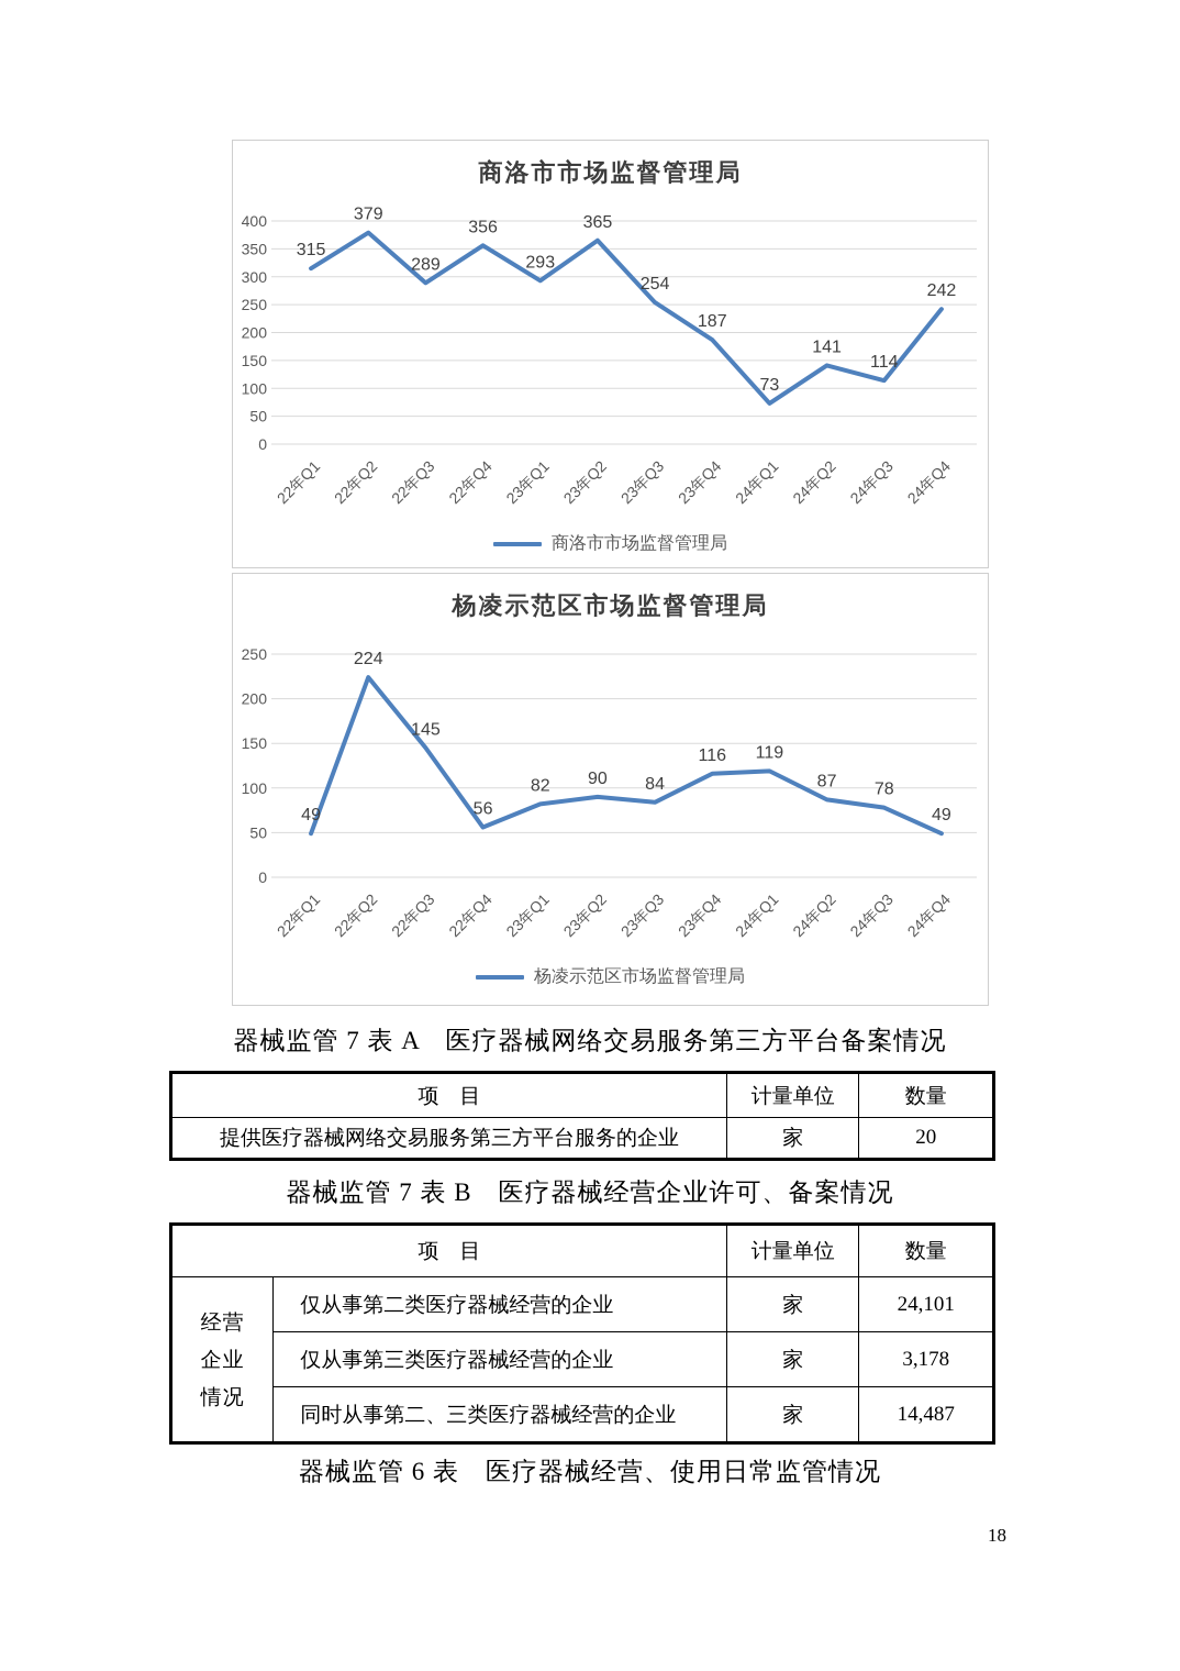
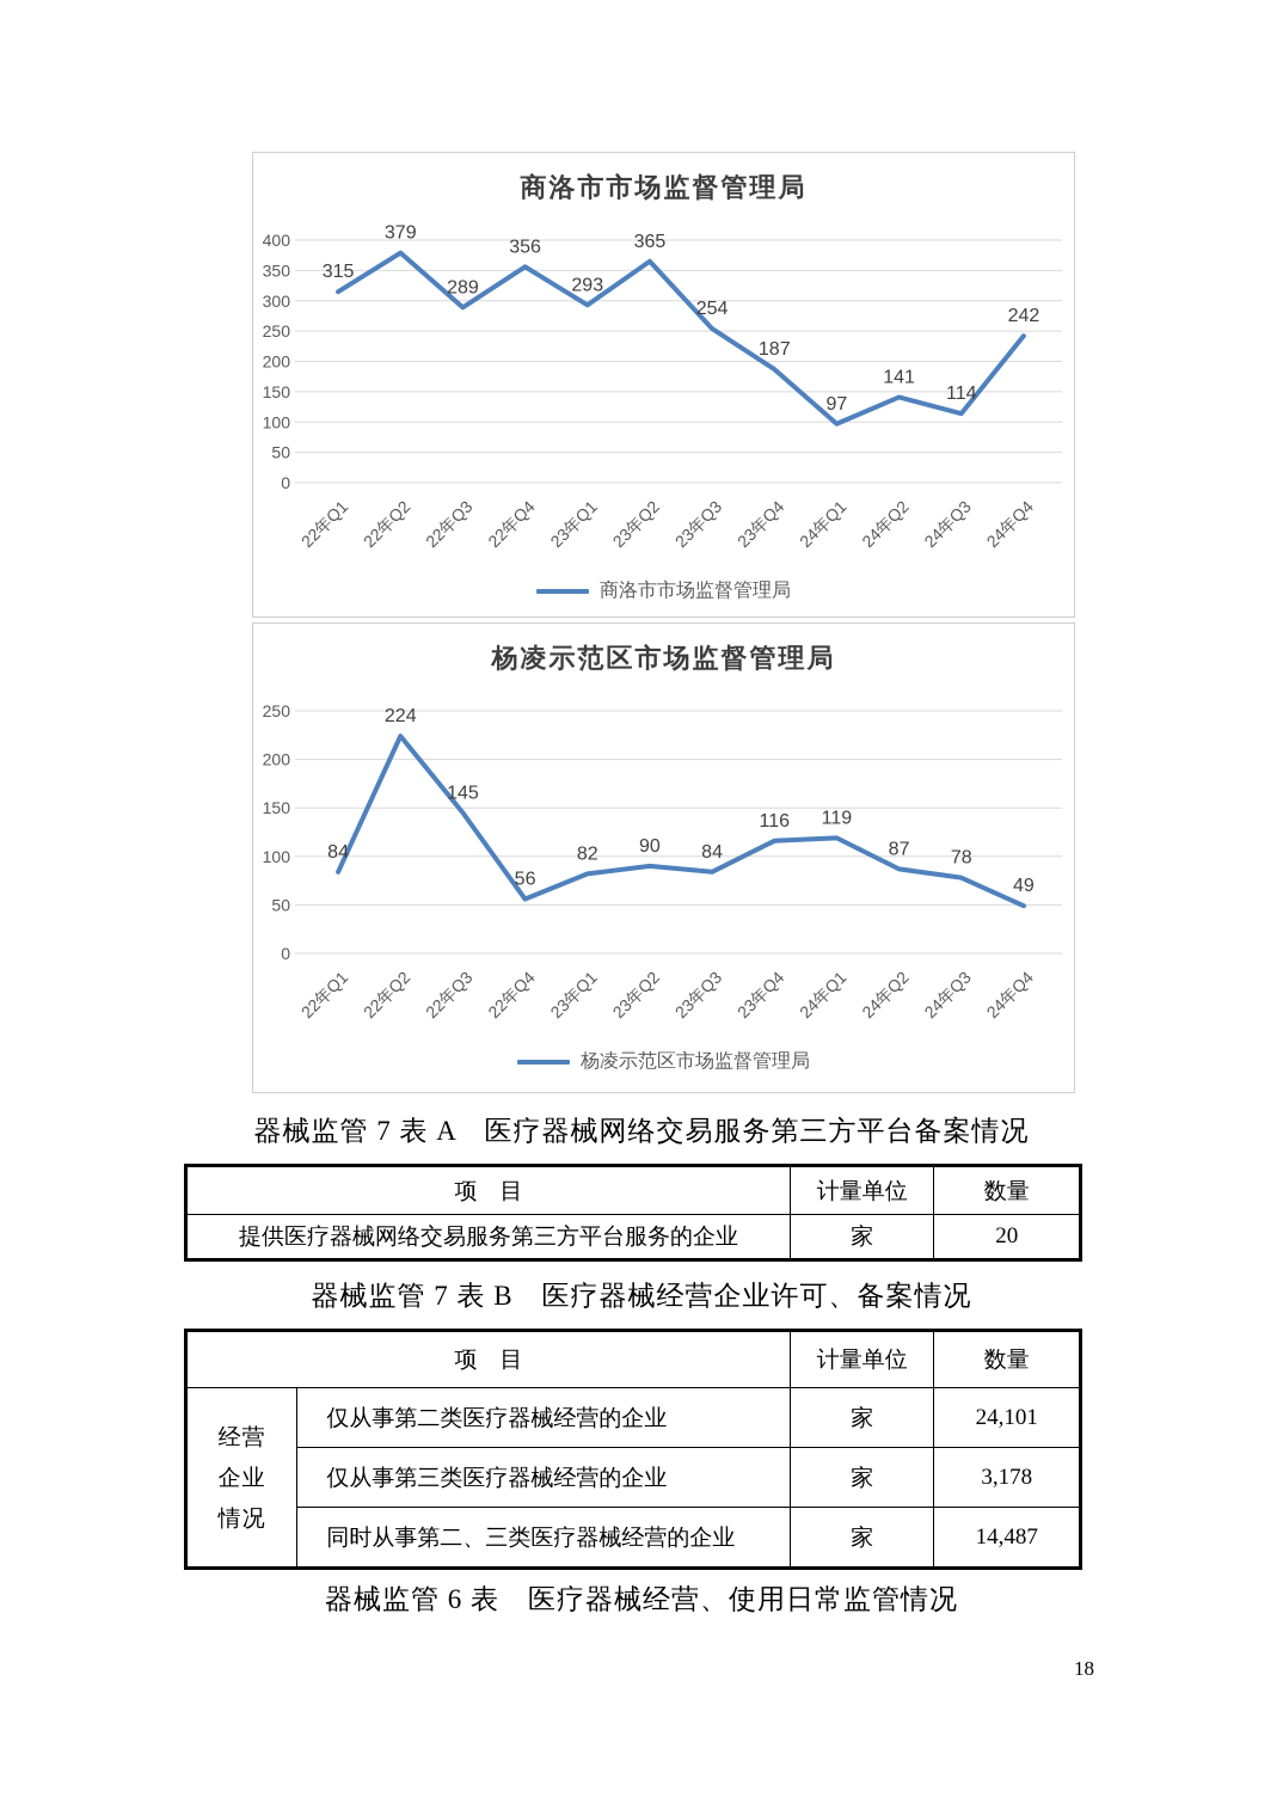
商洛市市场监督管理局/24年Q1: 73 -> 97
杨凌示范区市场监督管理局/22年Q1: 49 -> 84
